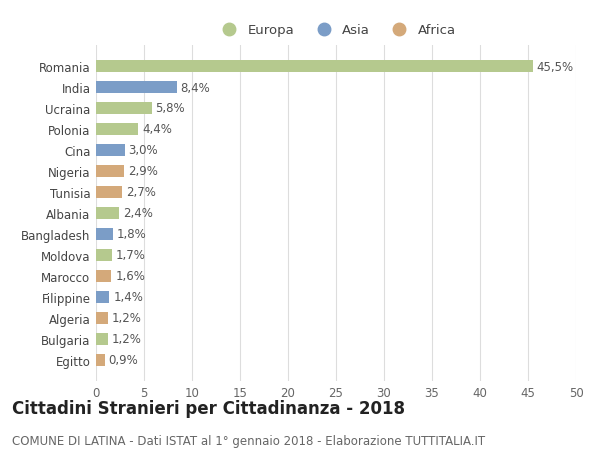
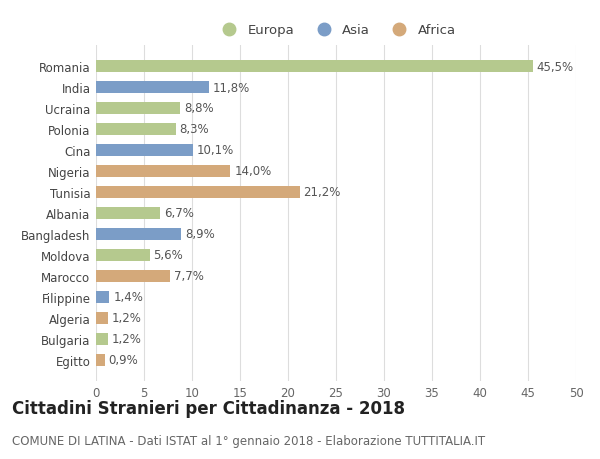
India: 8,4% -> 11,8%
Ucraina: 5,8% -> 8,8%
Polonia: 4,4% -> 8,3%
Cina: 3,0% -> 10,1%
Nigeria: 2,9% -> 14,0%
Tunisia: 2,7% -> 21,2%
Albania: 2,4% -> 6,7%
Bangladesh: 1,8% -> 8,9%
Moldova: 1,7% -> 5,6%
Marocco: 1,6% -> 7,7%
